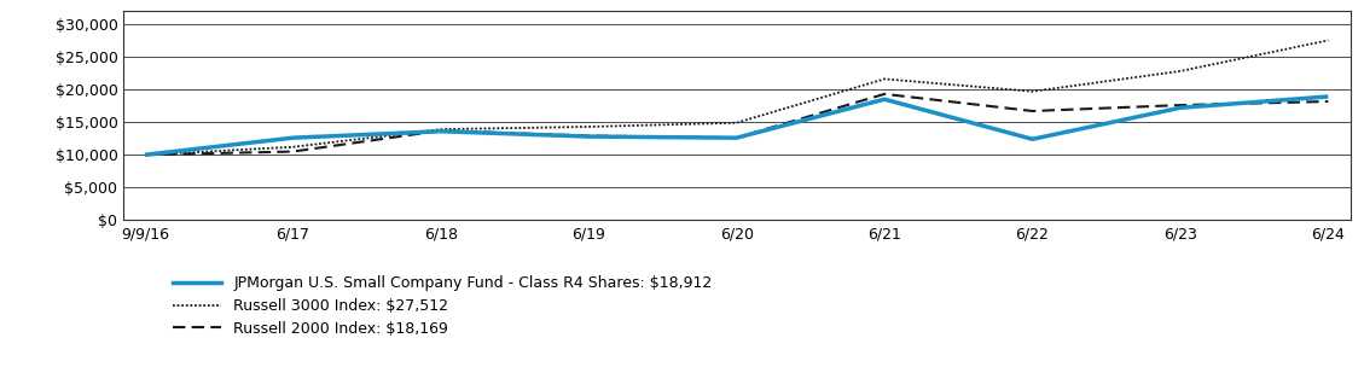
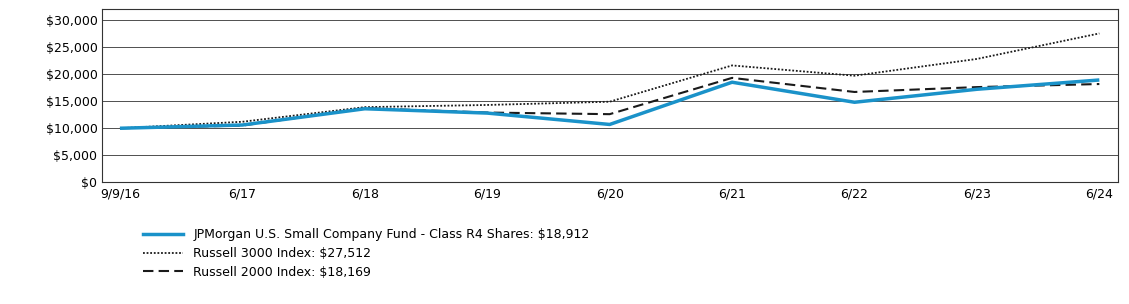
JPMorgan U.S. Small Company Fund - Class R4 Shares: $18,912/6/17: $12,600 -> $10,600
JPMorgan U.S. Small Company Fund - Class R4 Shares: $18,912/6/20: $12,600 -> $10,700
JPMorgan U.S. Small Company Fund - Class R4 Shares: $18,912/6/22: $12,400 -> $14,800
